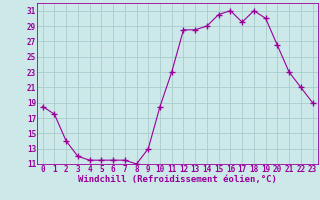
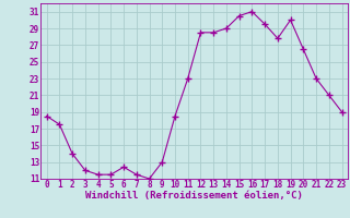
6: 11.5 -> 12.4
18: 31.0 -> 27.8
